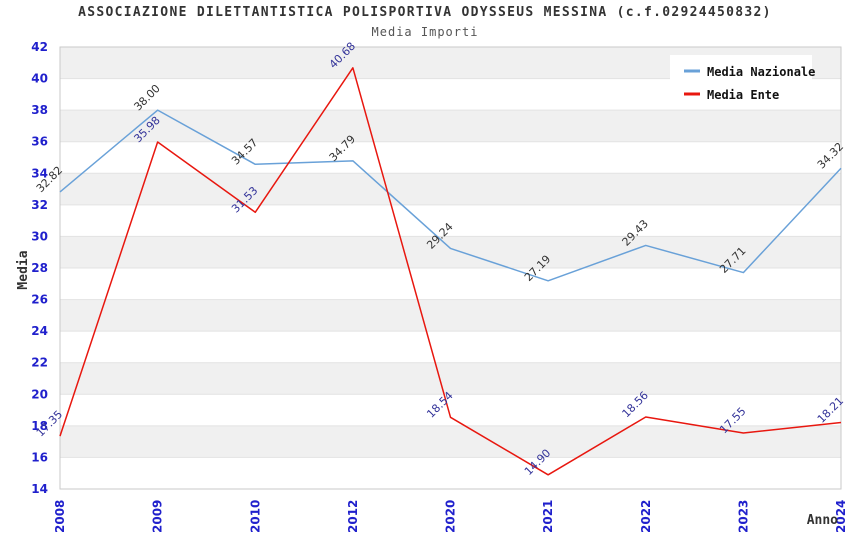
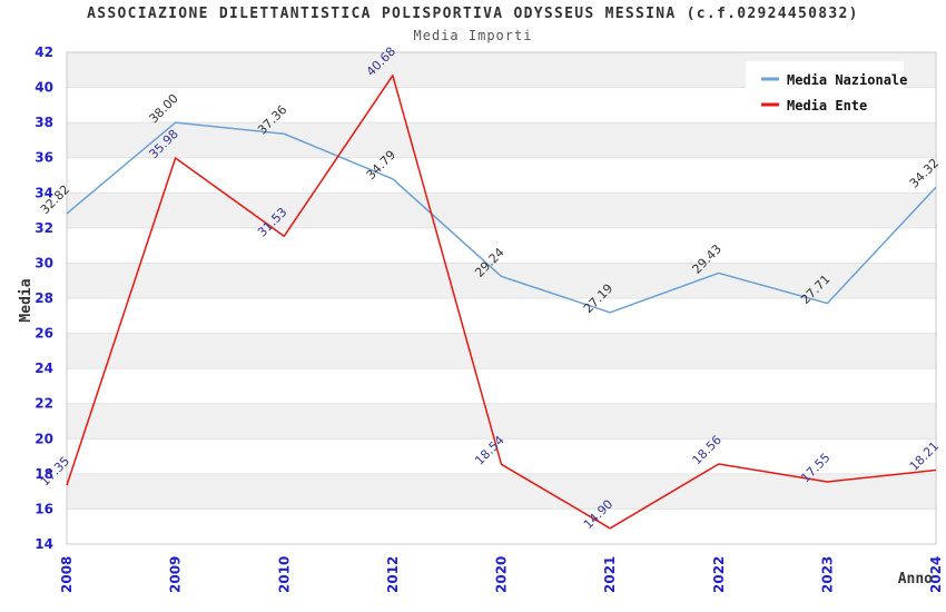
Media Nazionale/2010: 34.57 -> 37.36
